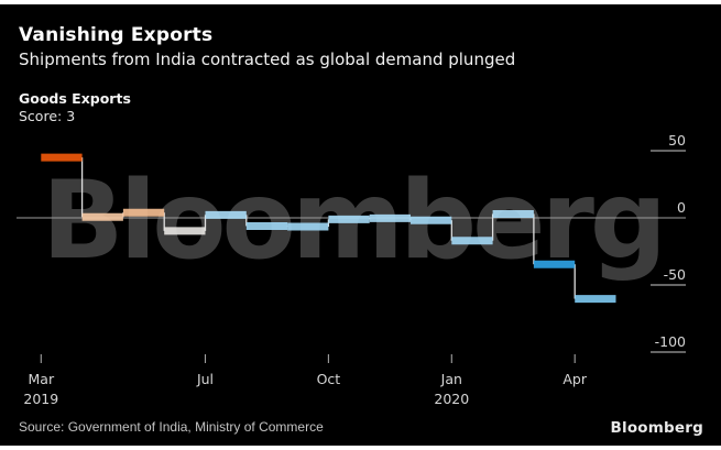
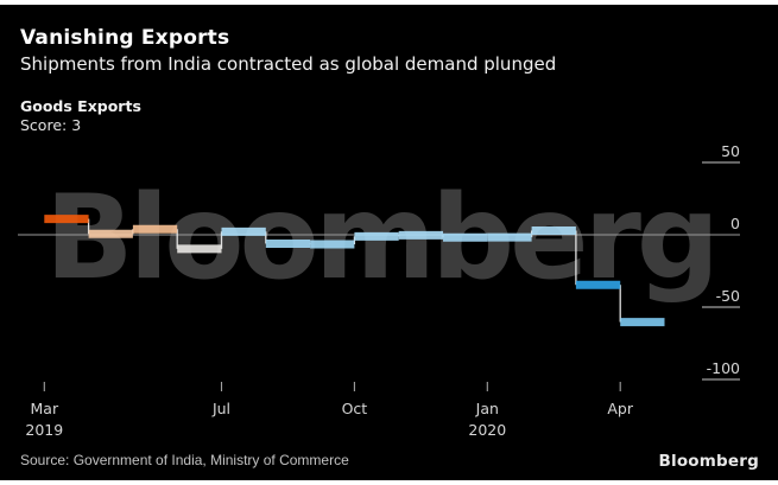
Mar 2019: 45 -> 11
Jan 2020: -17 -> -2
